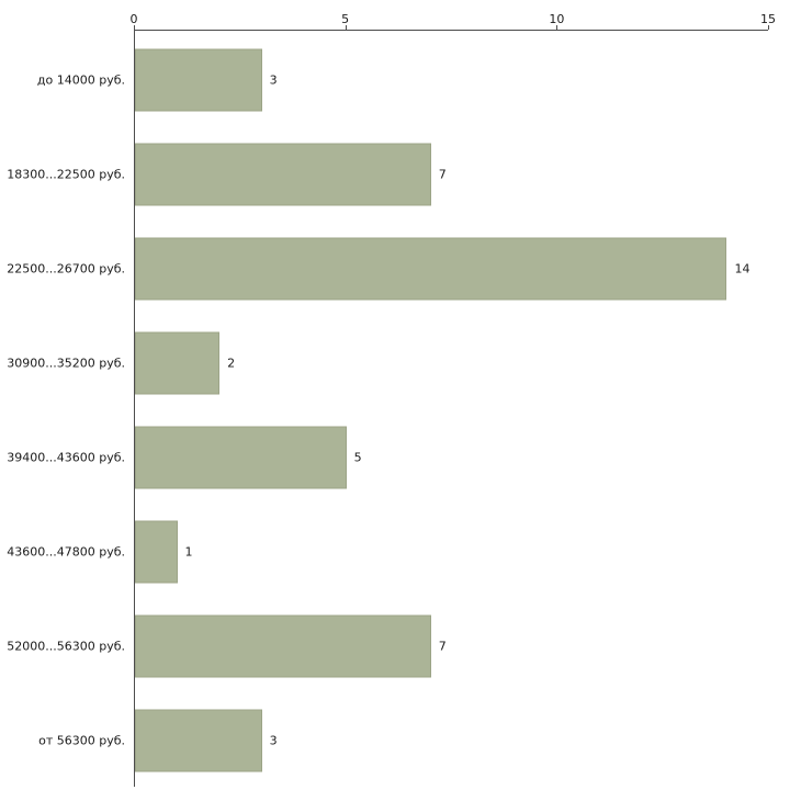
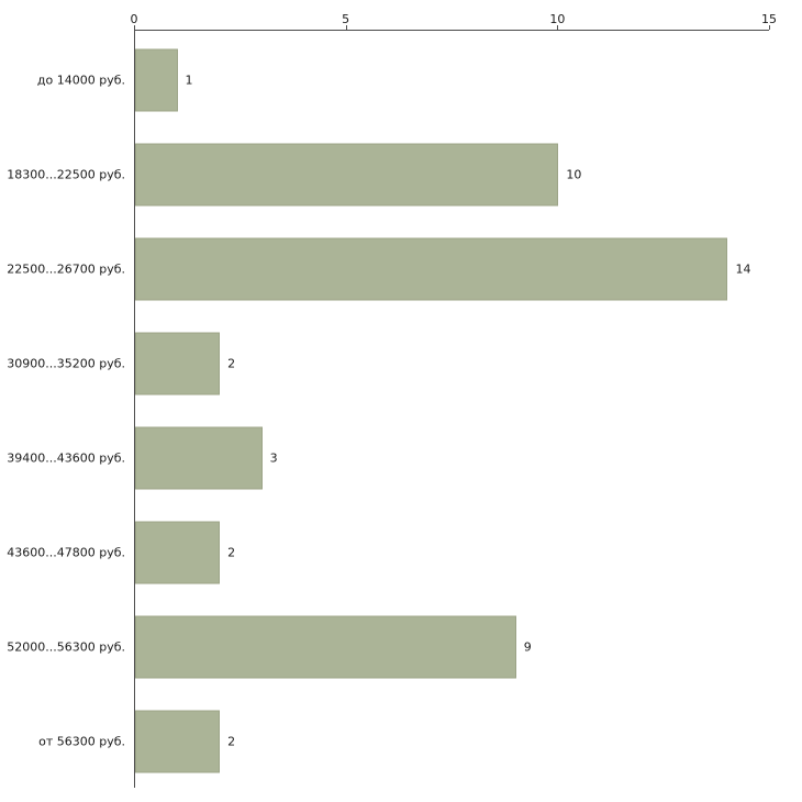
до 14000 руб.: 3 -> 1
18300...22500 руб.: 7 -> 10
39400...43600 руб.: 5 -> 3
43600...47800 руб.: 1 -> 2
52000...56300 руб.: 7 -> 9
от 56300 руб.: 3 -> 2
